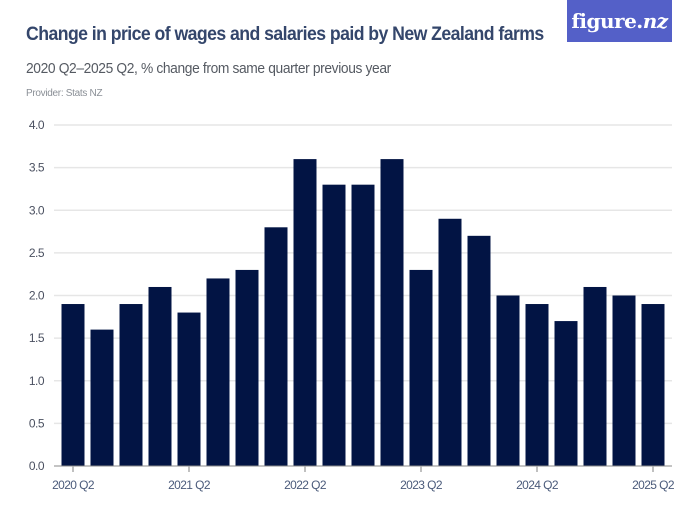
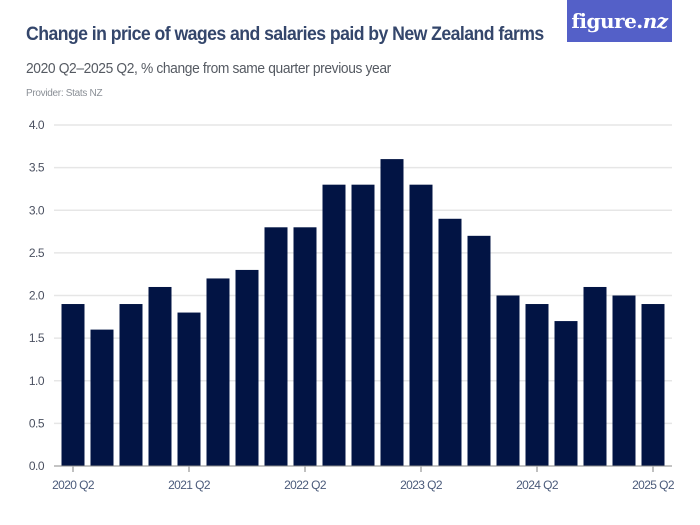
2022 Q2: 3.6 -> 2.8
2023 Q2: 2.3 -> 3.3
